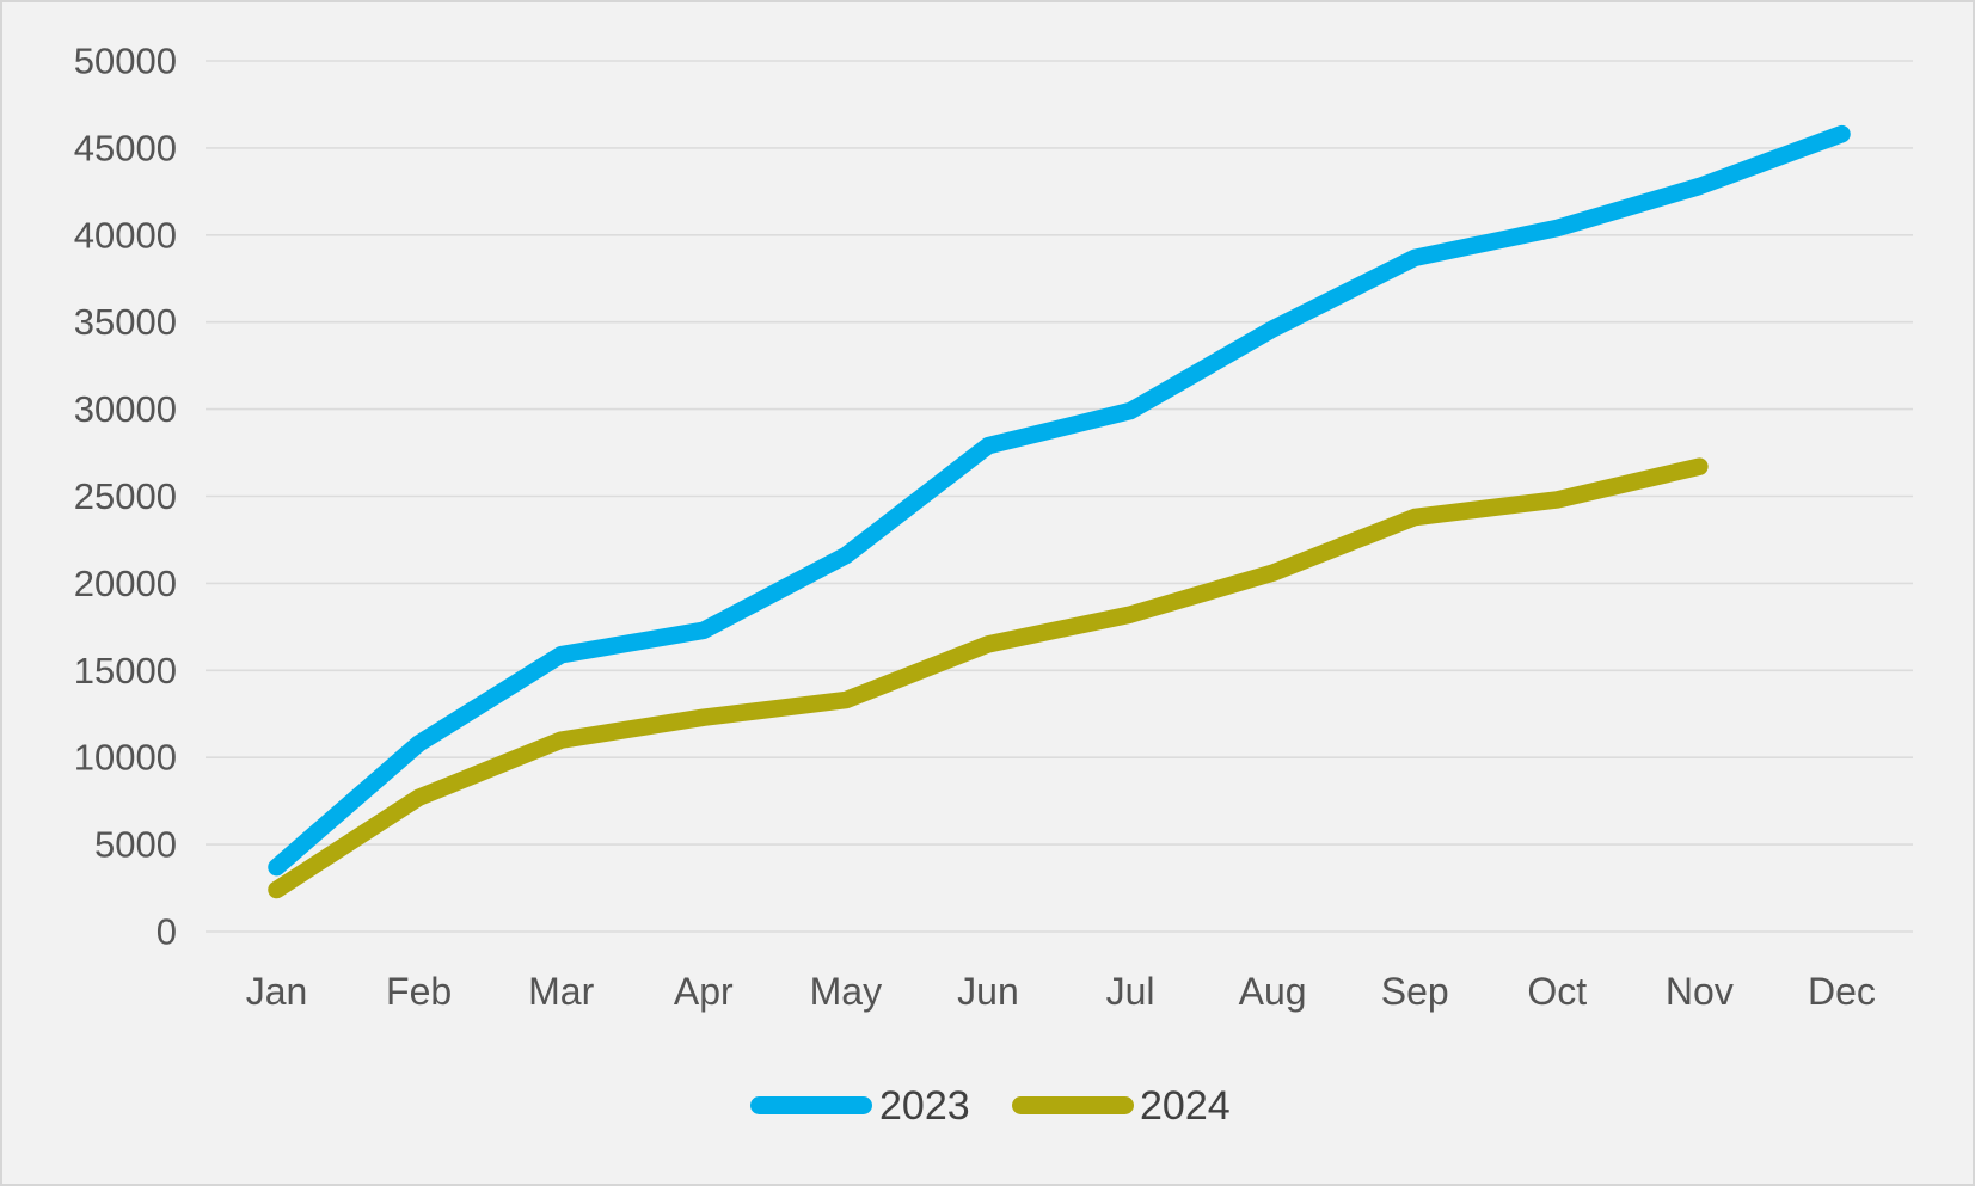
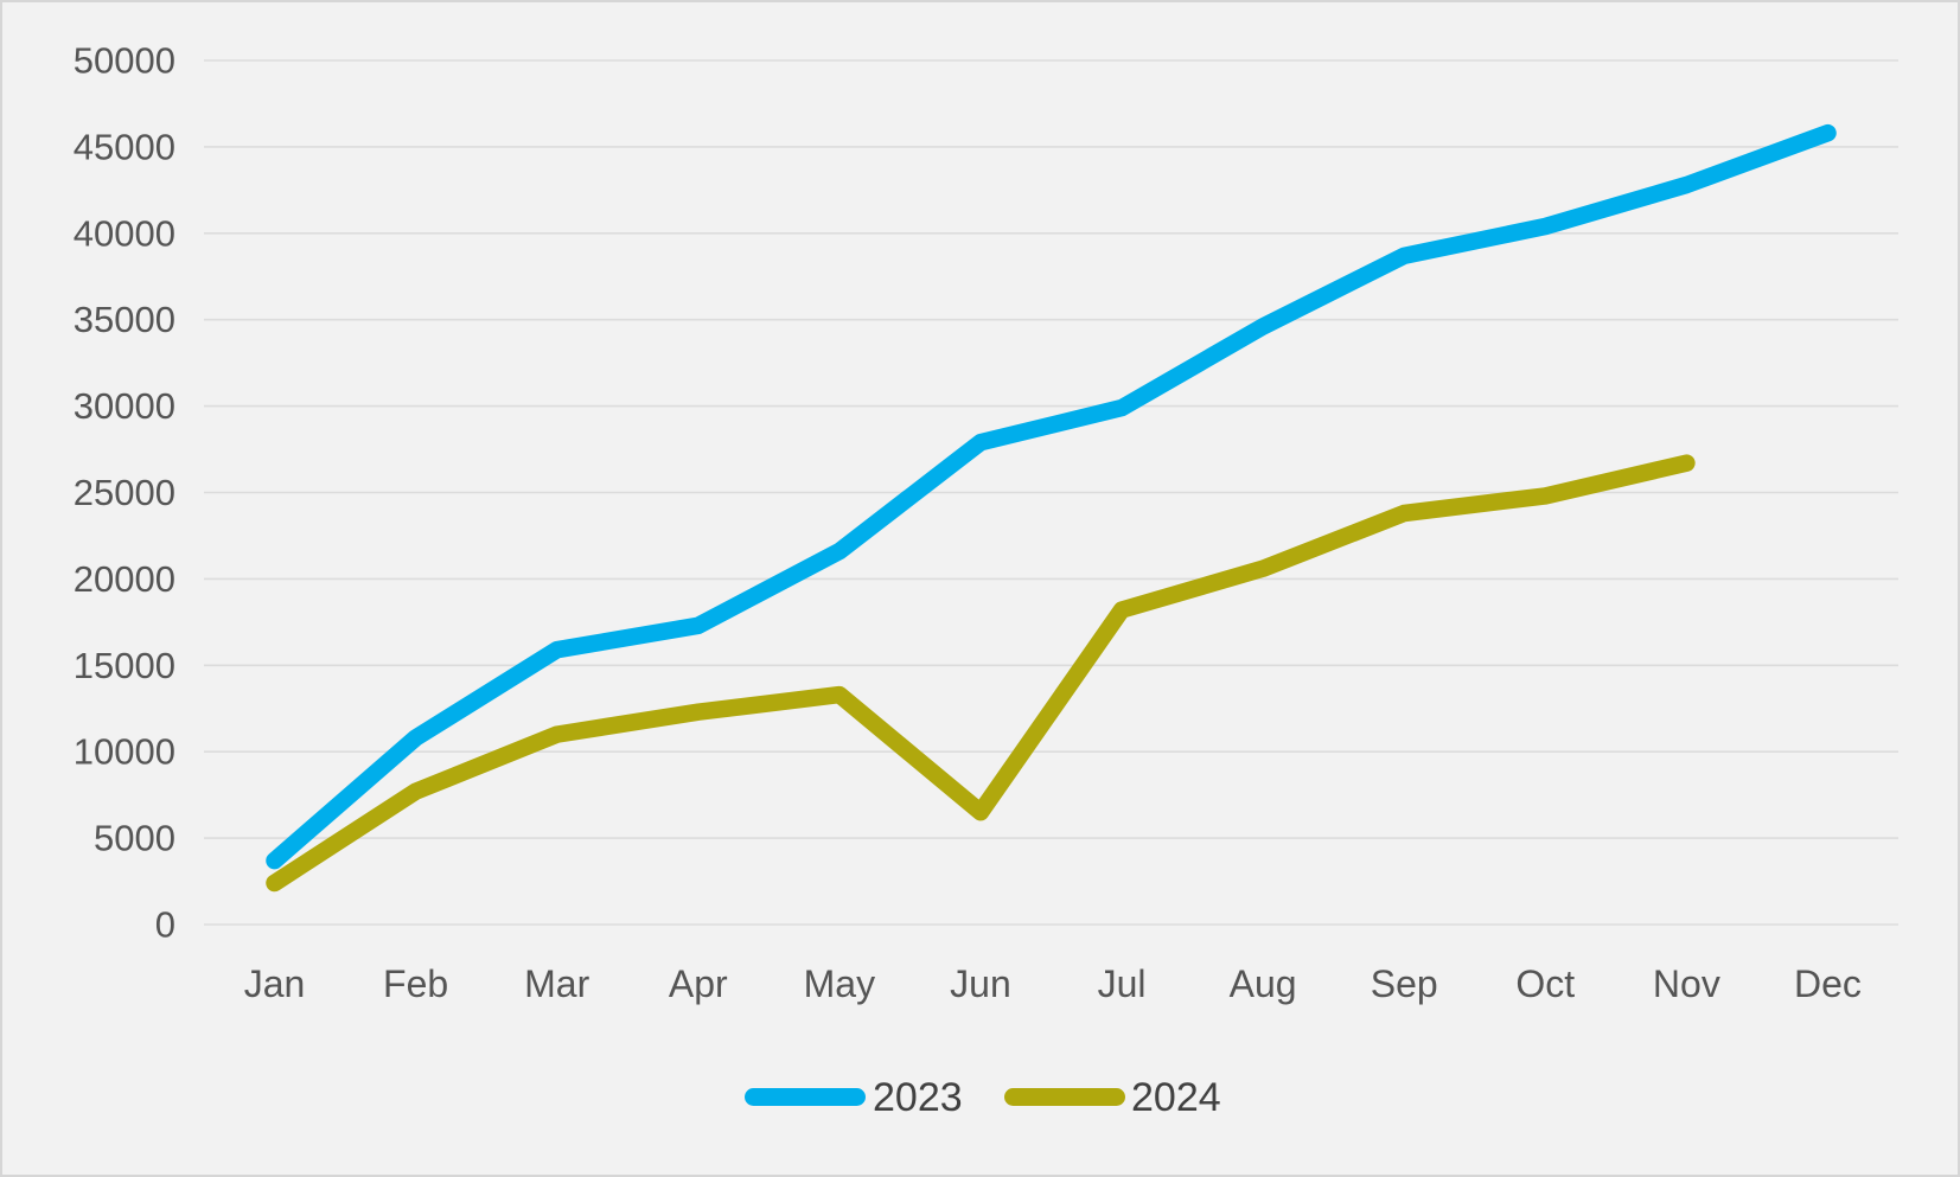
2024/Jun: 16500 -> 6500
